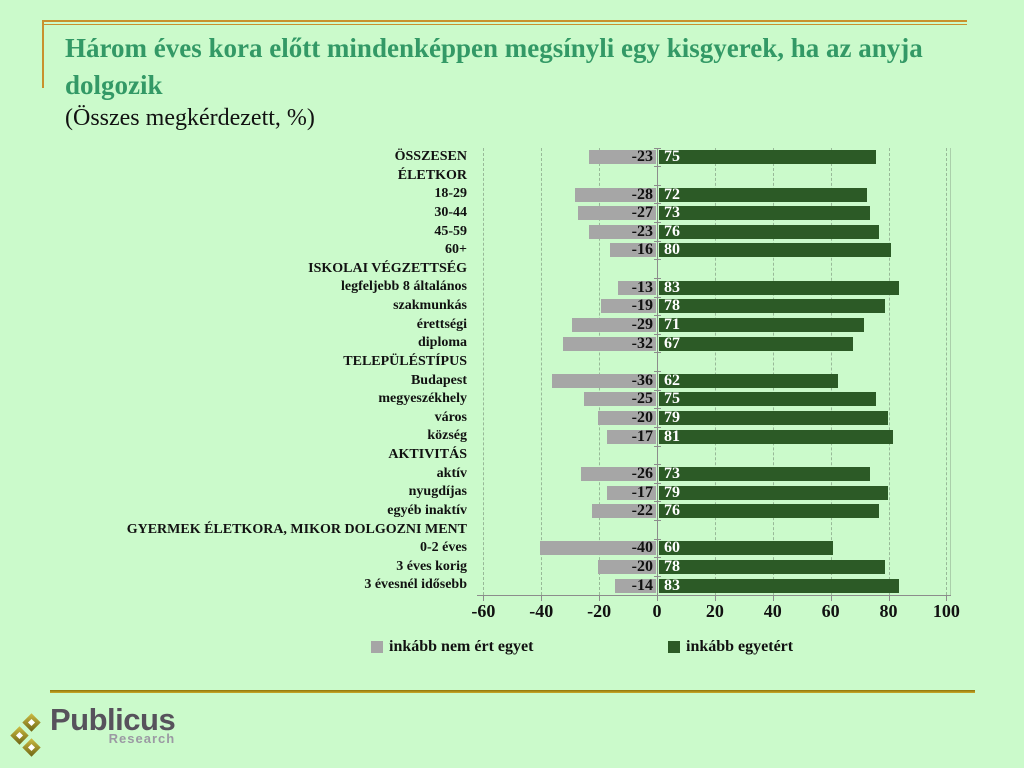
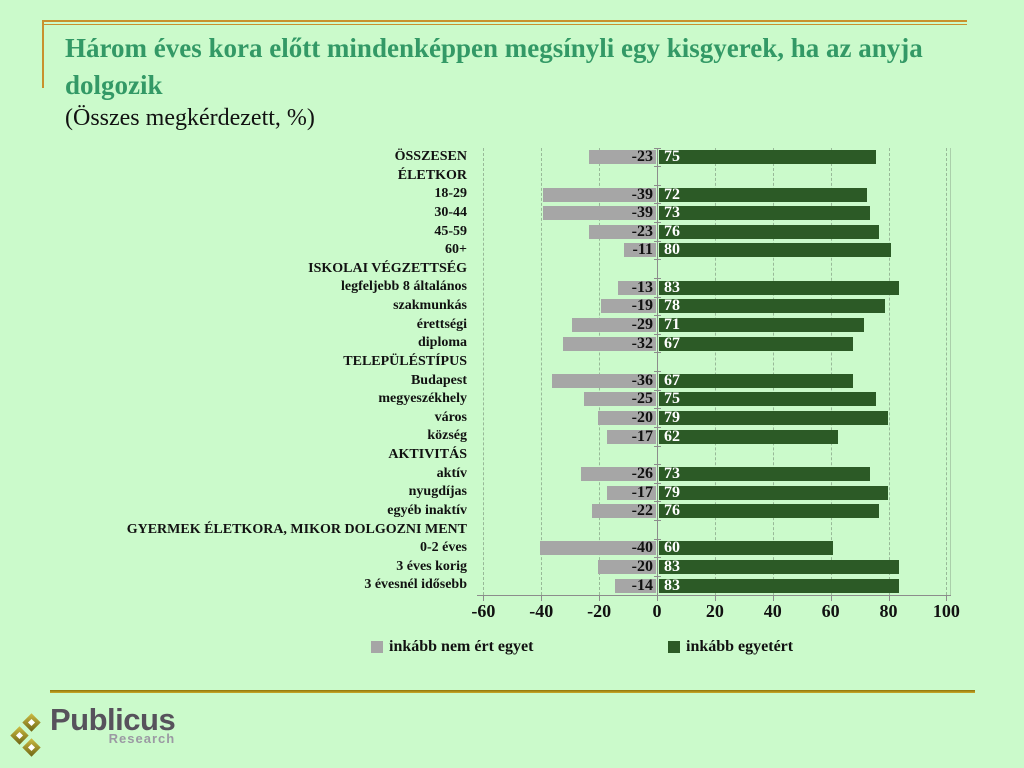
inkább nem ért egyet/18-29: -28 -> -39
inkább nem ért egyet/30-44: -27 -> -39
inkább nem ért egyet/60+: -16 -> -11
inkább egyetért/Budapest: 62 -> 67
inkább egyetért/község: 81 -> 62
inkább egyetért/3 éves korig: 78 -> 83
